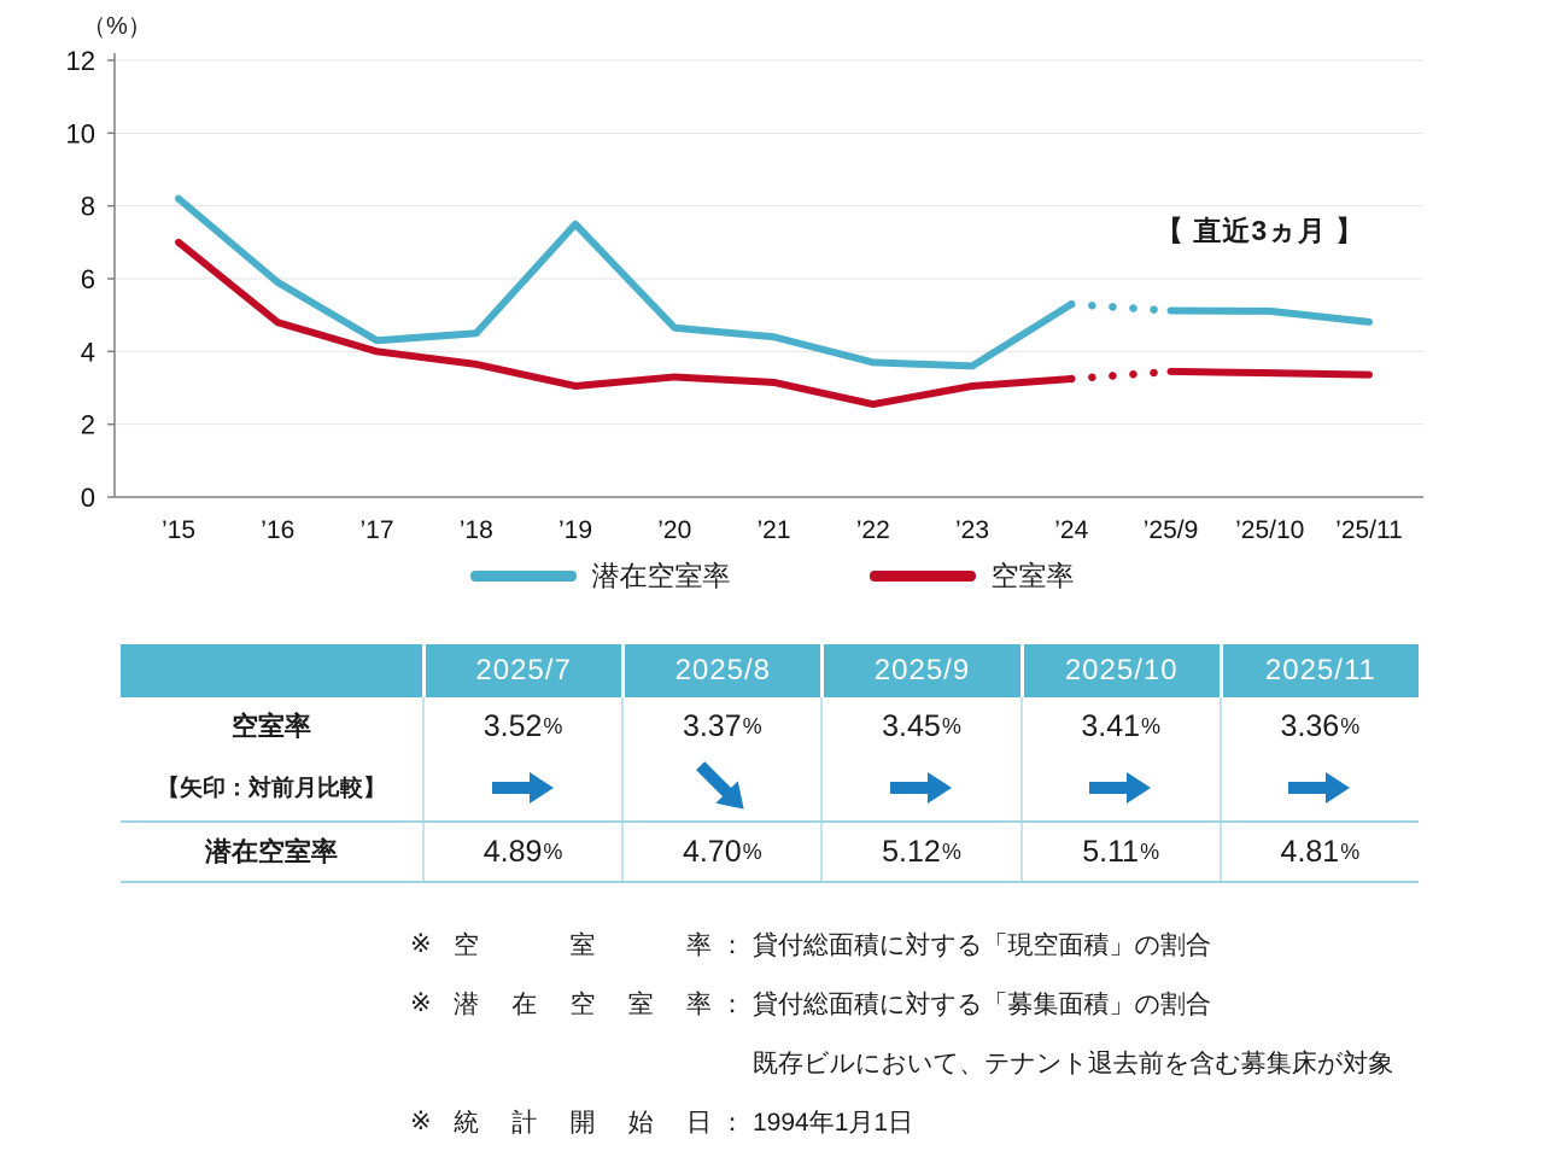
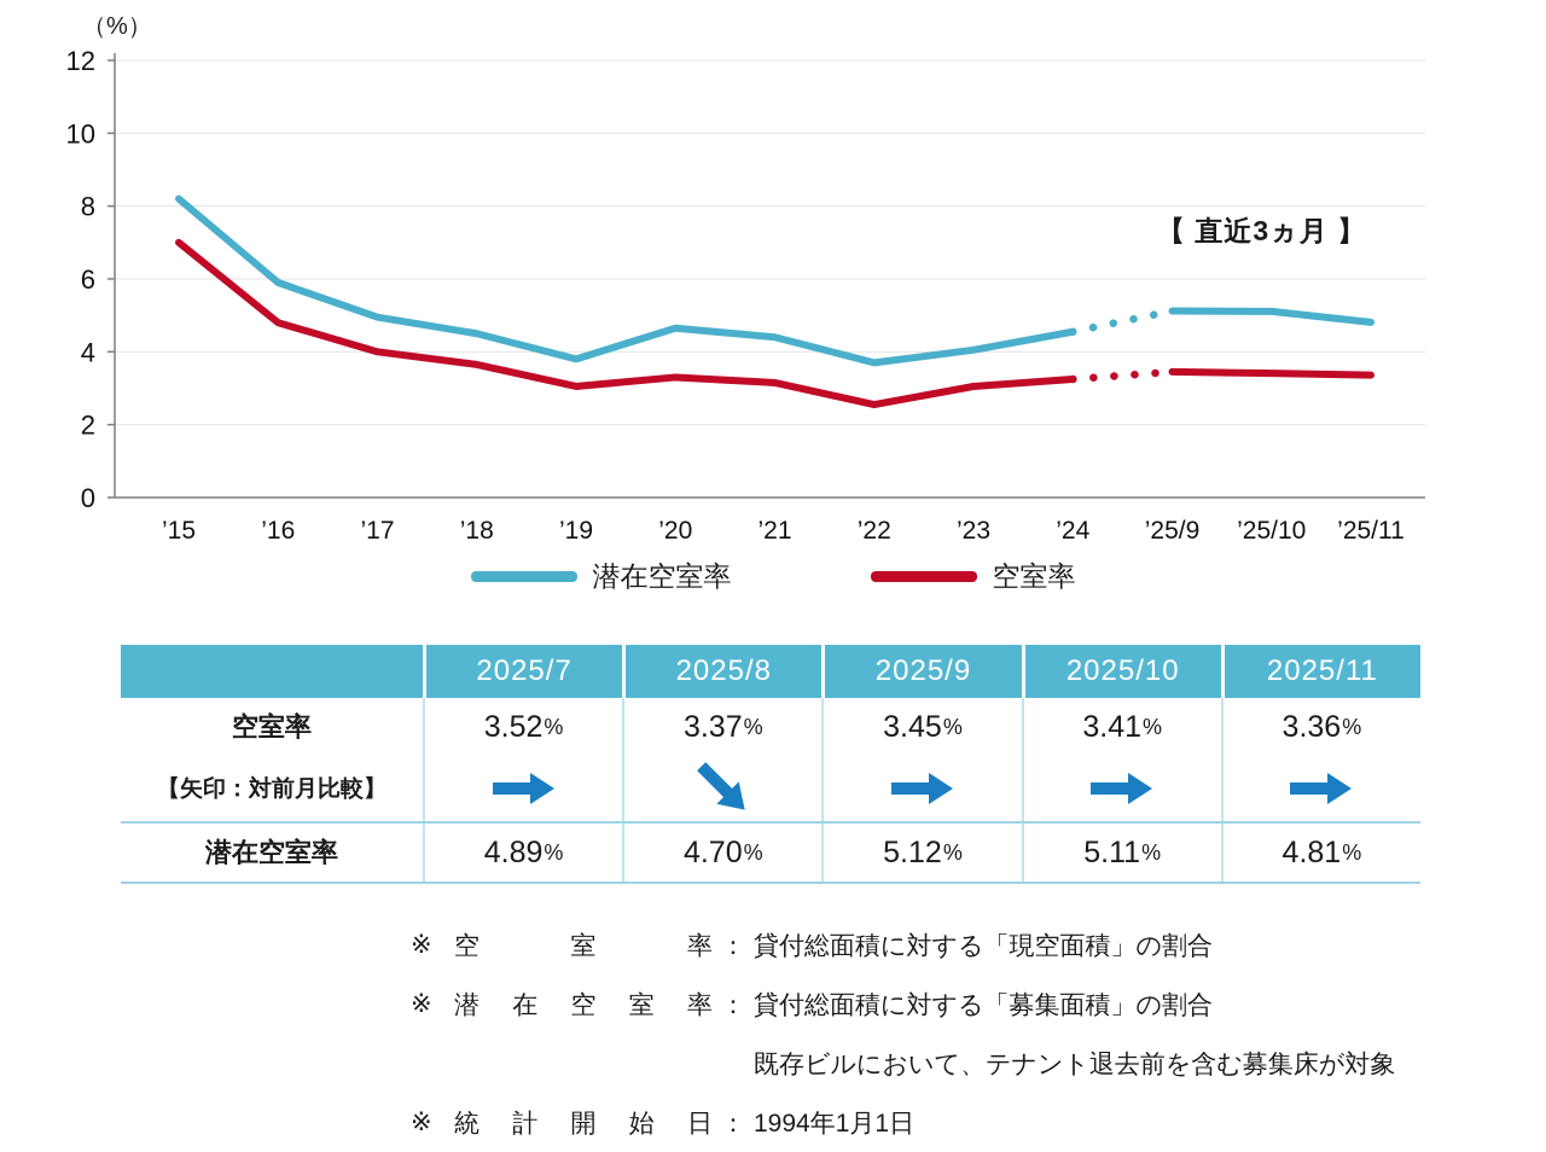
潜在空室率/’17: 4.3 -> 5.0
潜在空室率/’19: 7.5 -> 3.8
潜在空室率/’23: 3.6 -> 4.0
潜在空室率/’24: 5.3 -> 4.5
